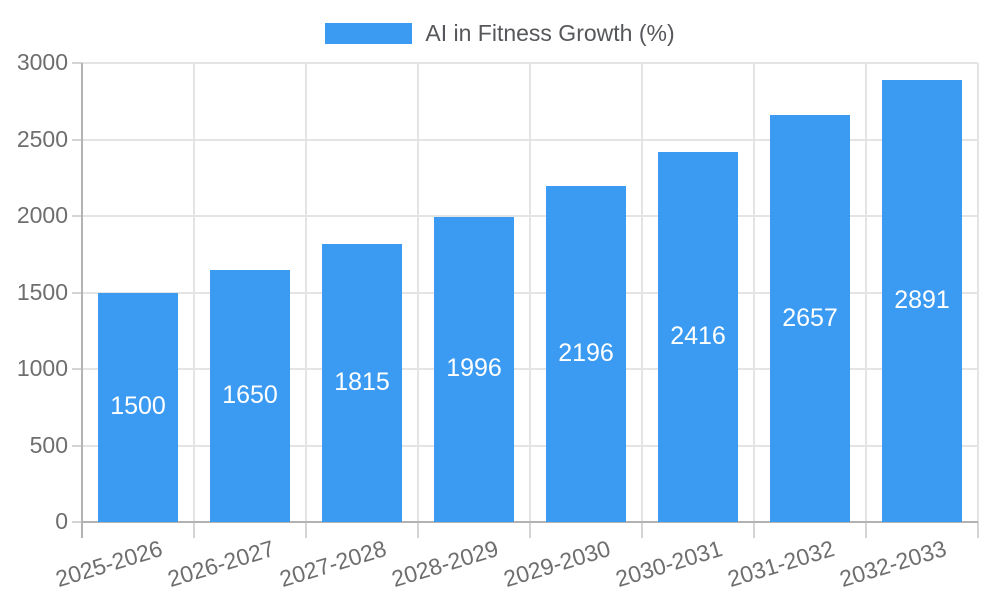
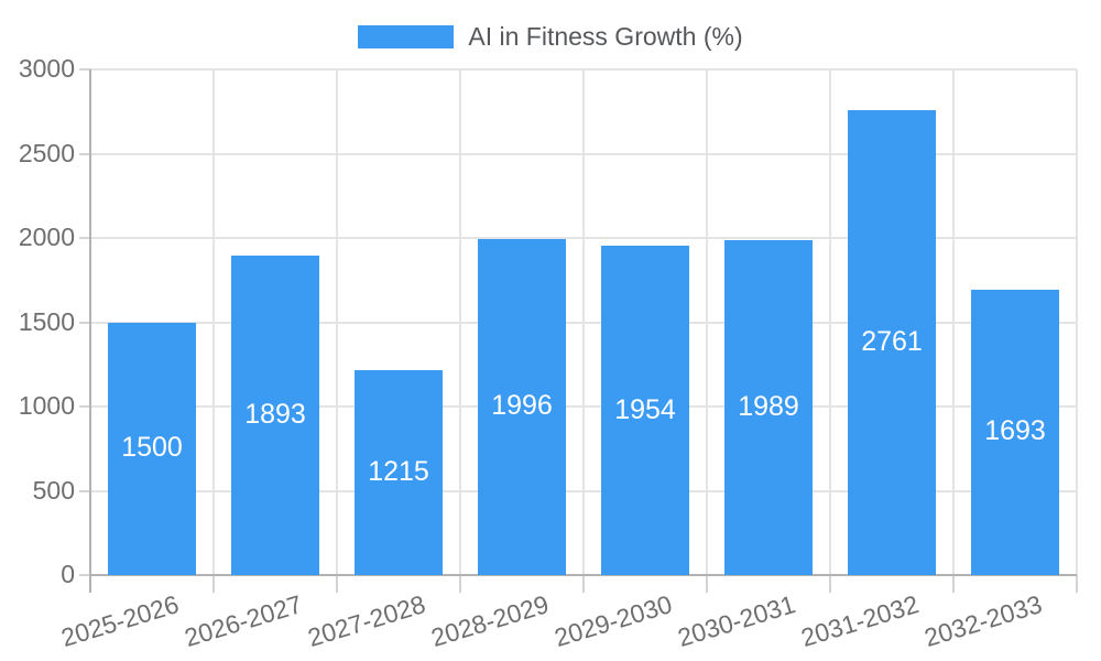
2026-2027: 1650 -> 1893
2027-2028: 1815 -> 1215
2029-2030: 2196 -> 1954
2030-2031: 2416 -> 1989
2031-2032: 2657 -> 2761
2032-2033: 2891 -> 1693
